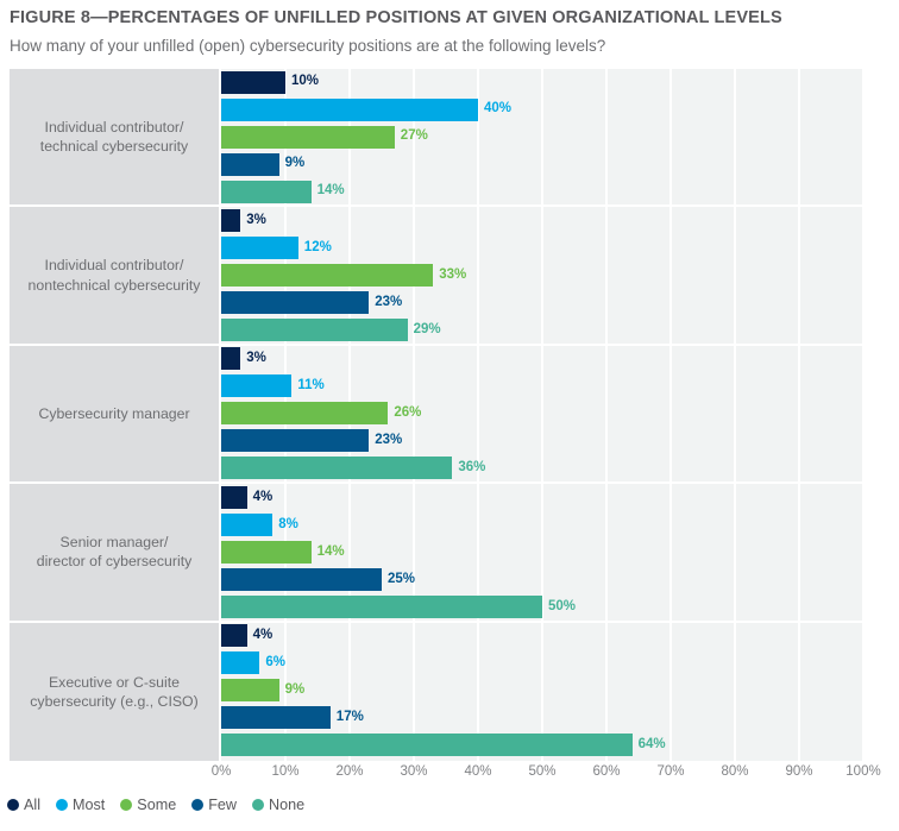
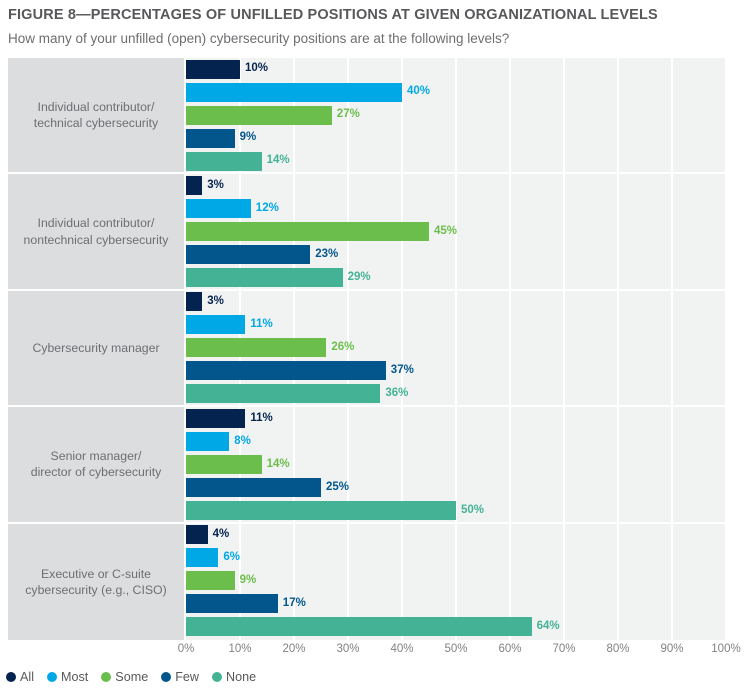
Some/Individual contributor/ nontechnical cybersecurity: 33% -> 45%
Few/Cybersecurity manager: 23% -> 37%
All/Senior manager/ director of cybersecurity: 4% -> 11%
